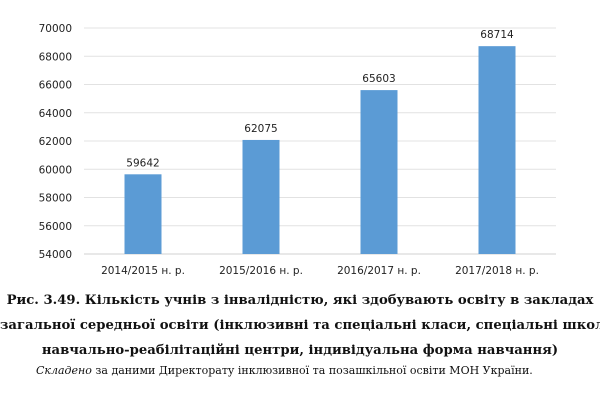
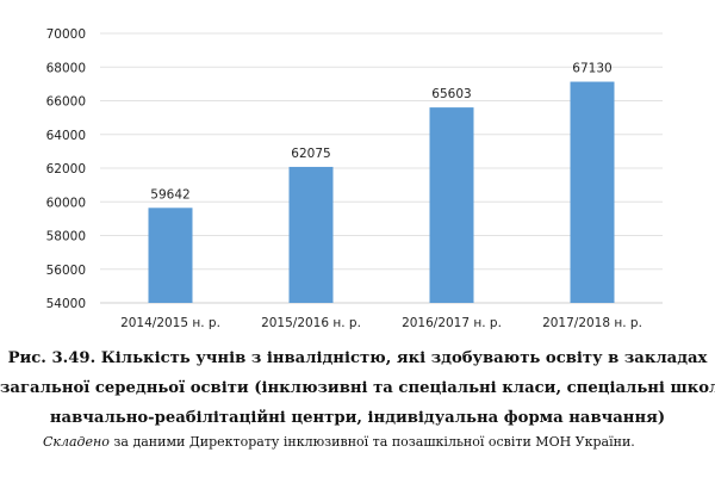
2017/2018 н. р.: 68714 -> 67130
